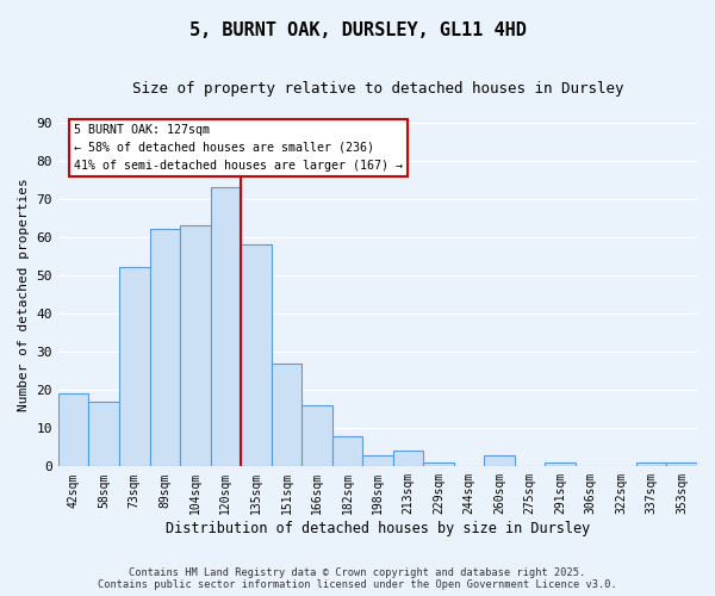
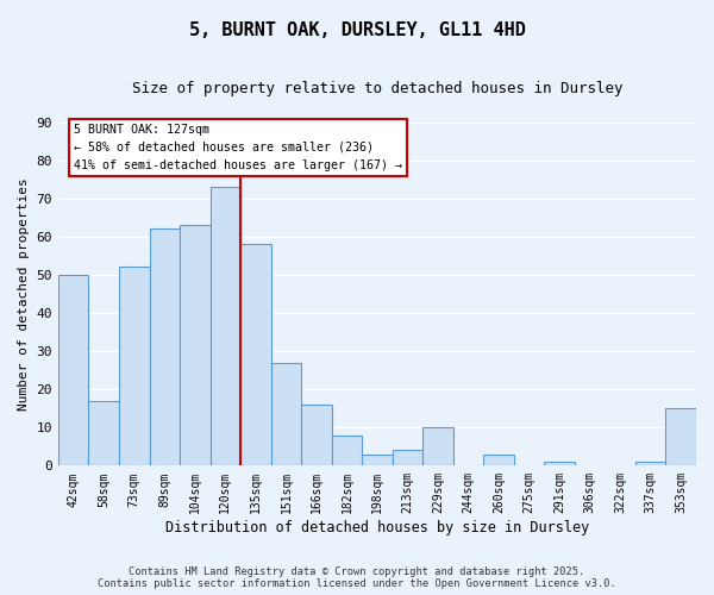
42sqm: 19 -> 50
229sqm: 1 -> 10
353sqm: 1 -> 15
